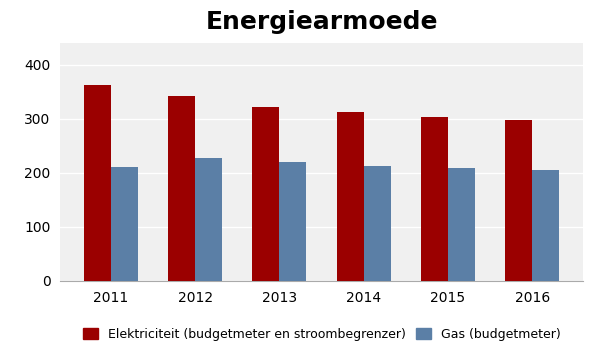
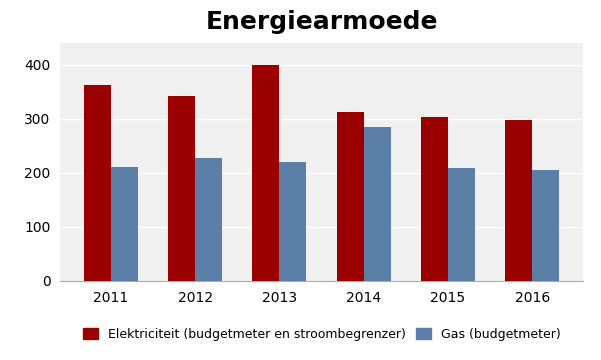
Elektriciteit (budgetmeter en stroombegrenzer)/2013: 322 -> 400
Gas (budgetmeter)/2014: 212 -> 284
